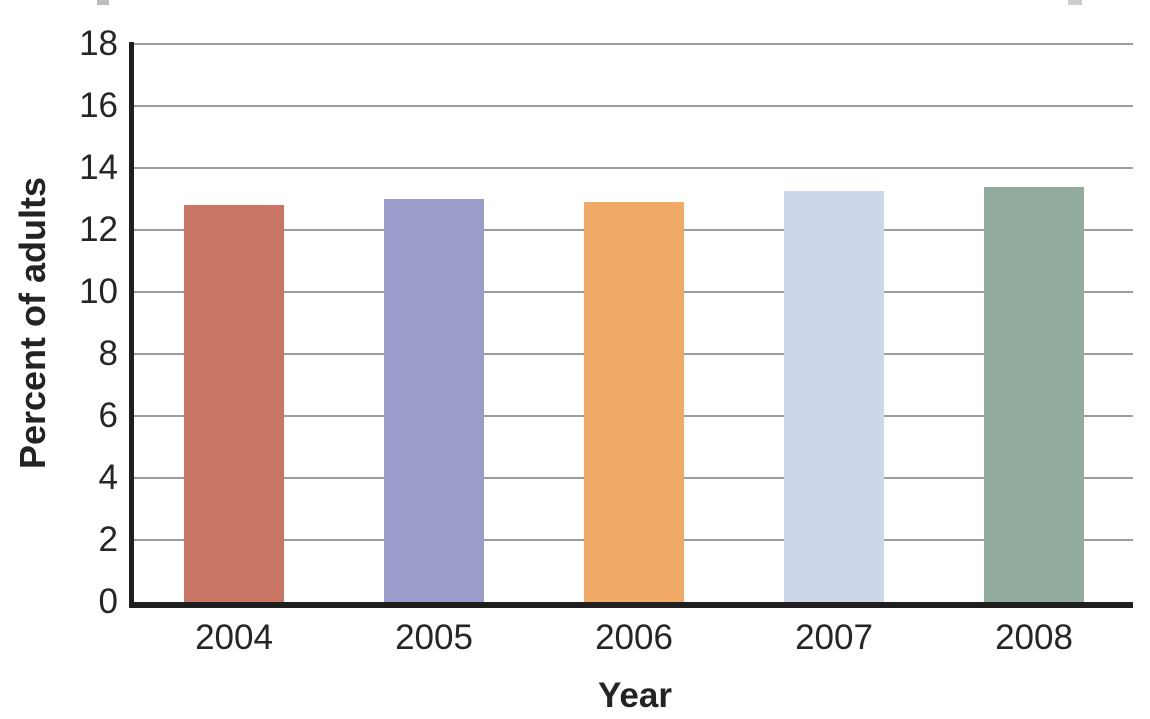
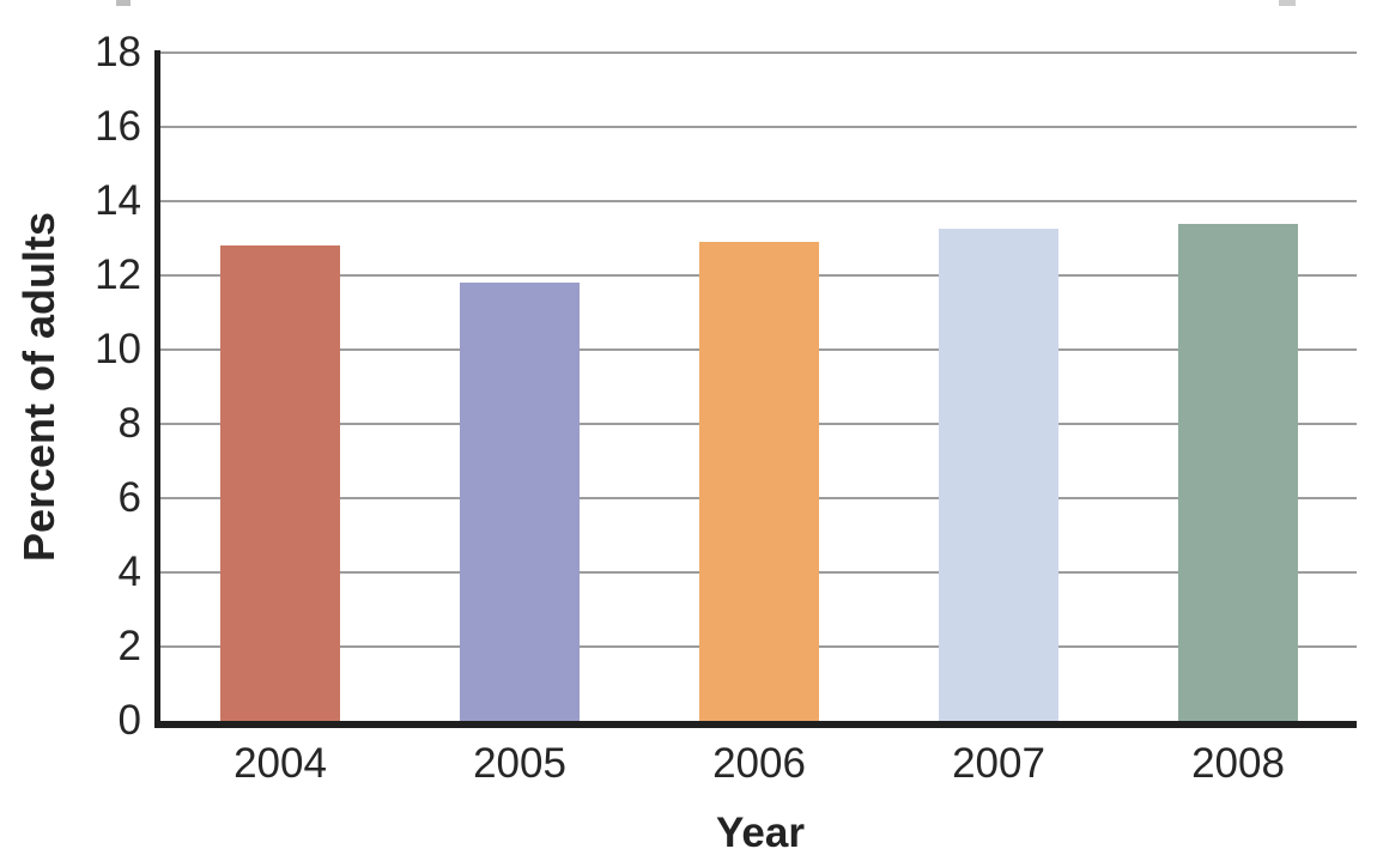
2005: 13.0 -> 11.8
